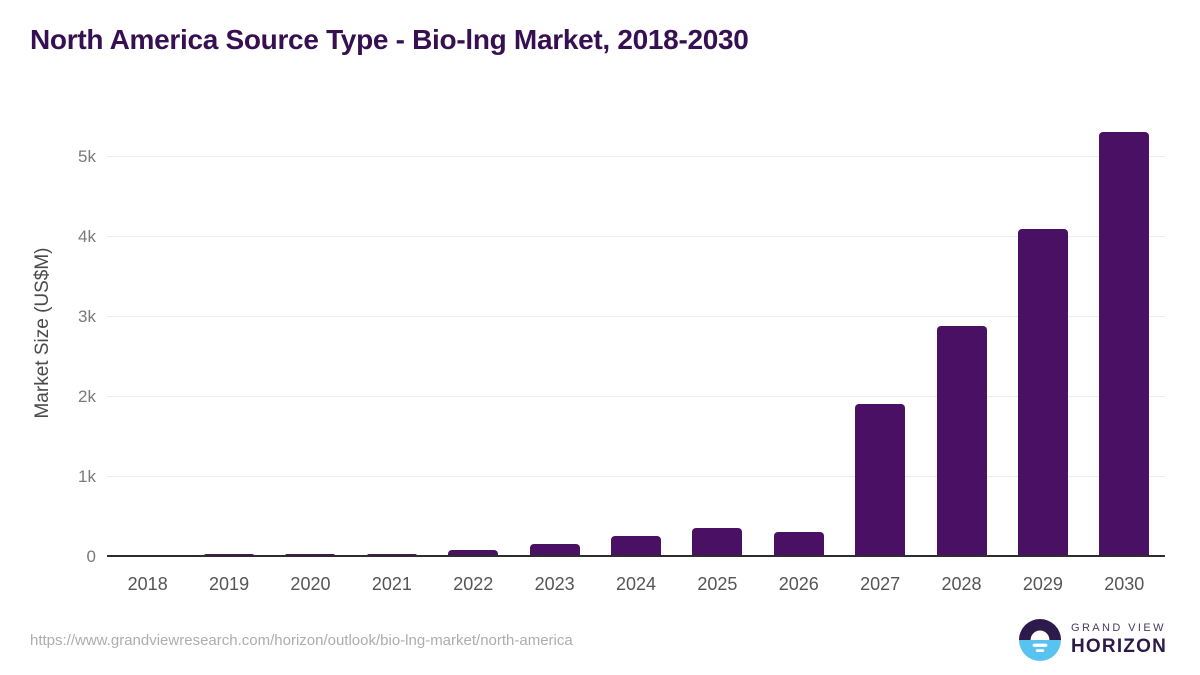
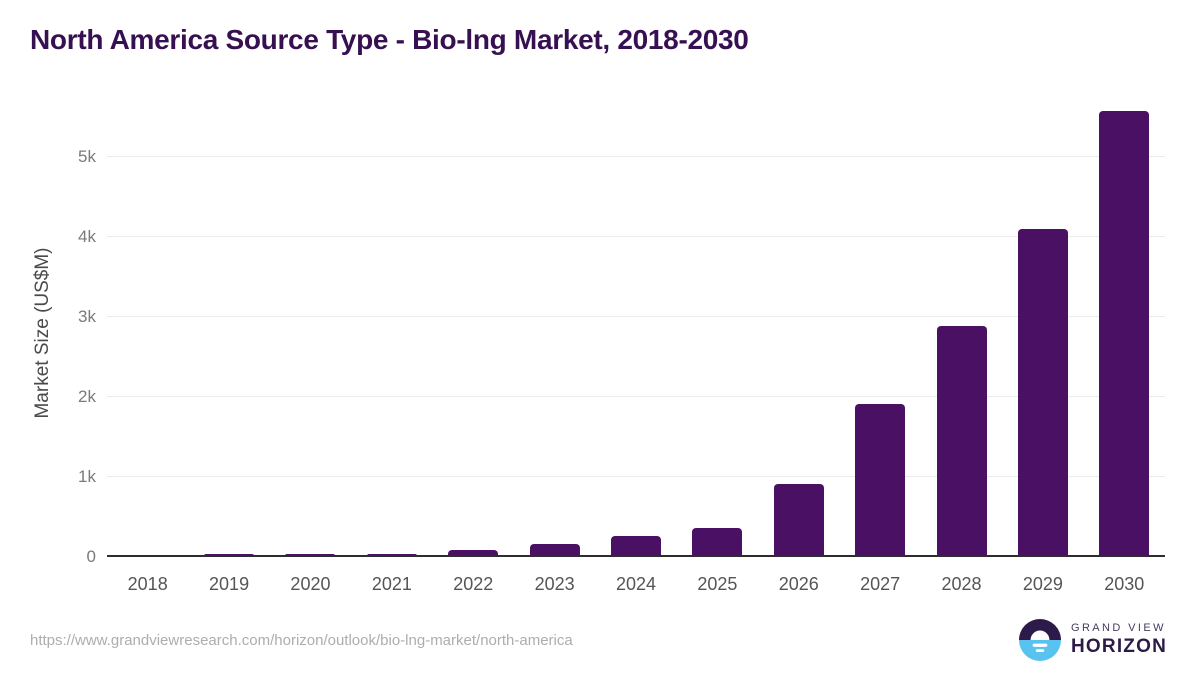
2026: 0.3k -> 0.9k
2030: 5.3k -> 5.6k
